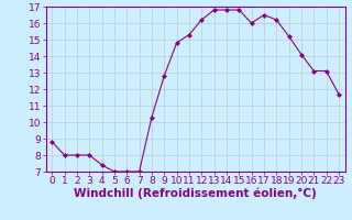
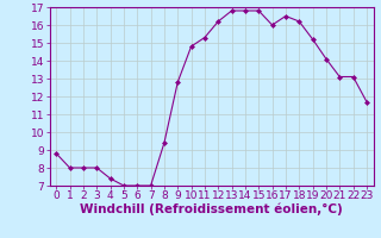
8: 10.3 -> 9.4
